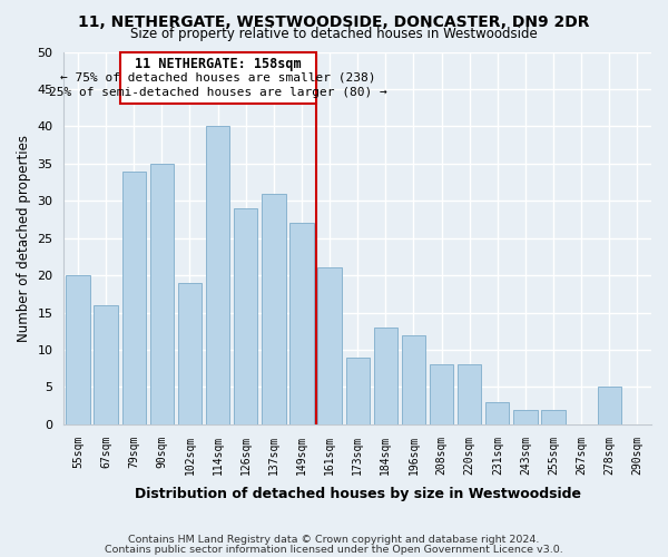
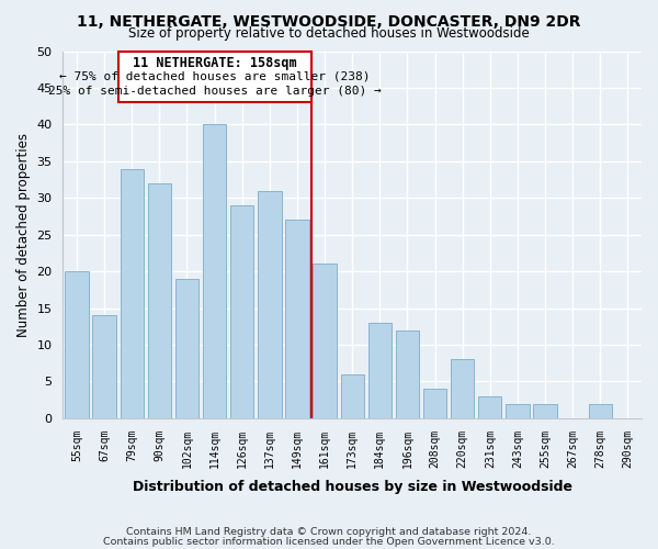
67sqm: 16 -> 14
90sqm: 35 -> 32
173sqm: 9 -> 6
208sqm: 8 -> 4
278sqm: 5 -> 2
